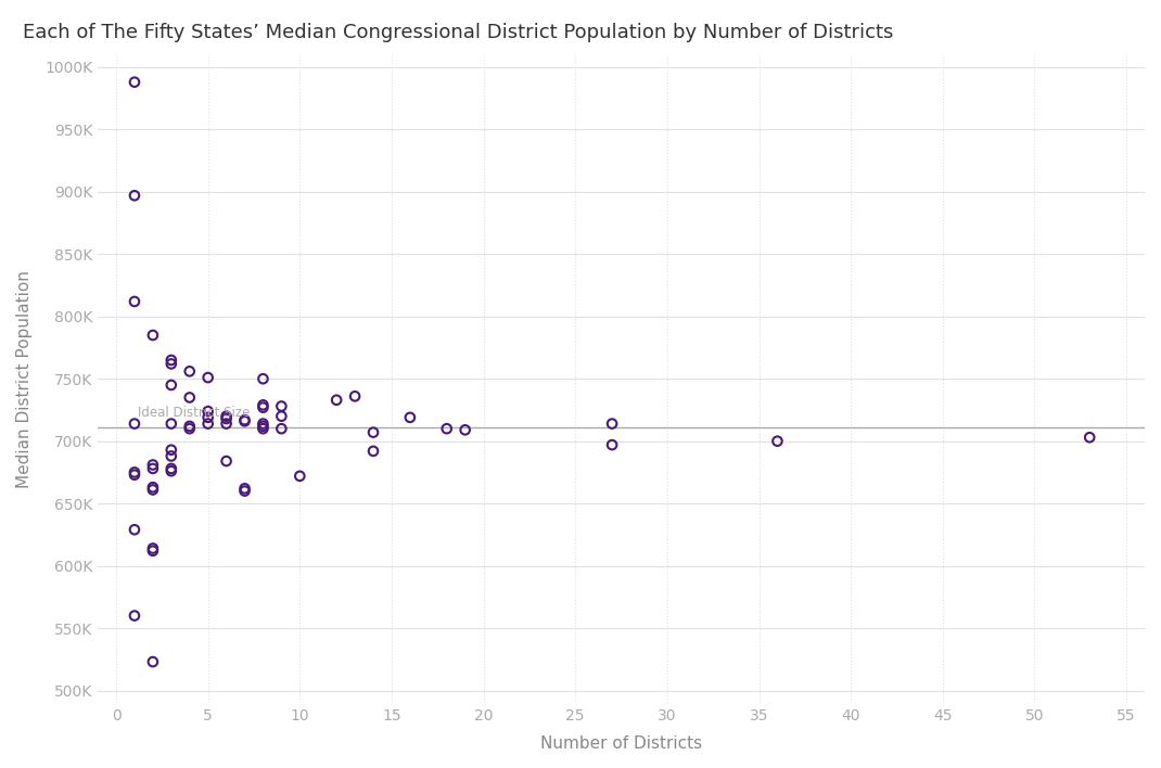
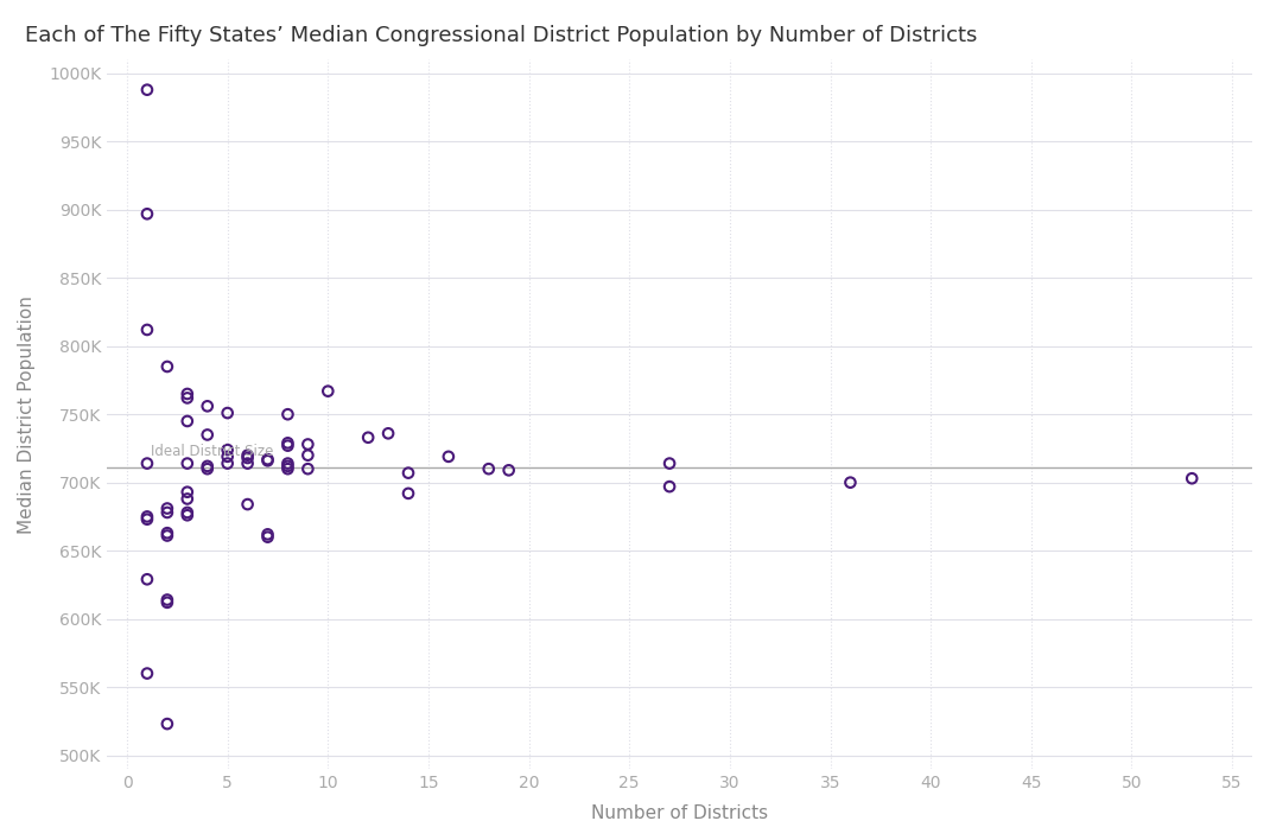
10: 672K -> 767K
